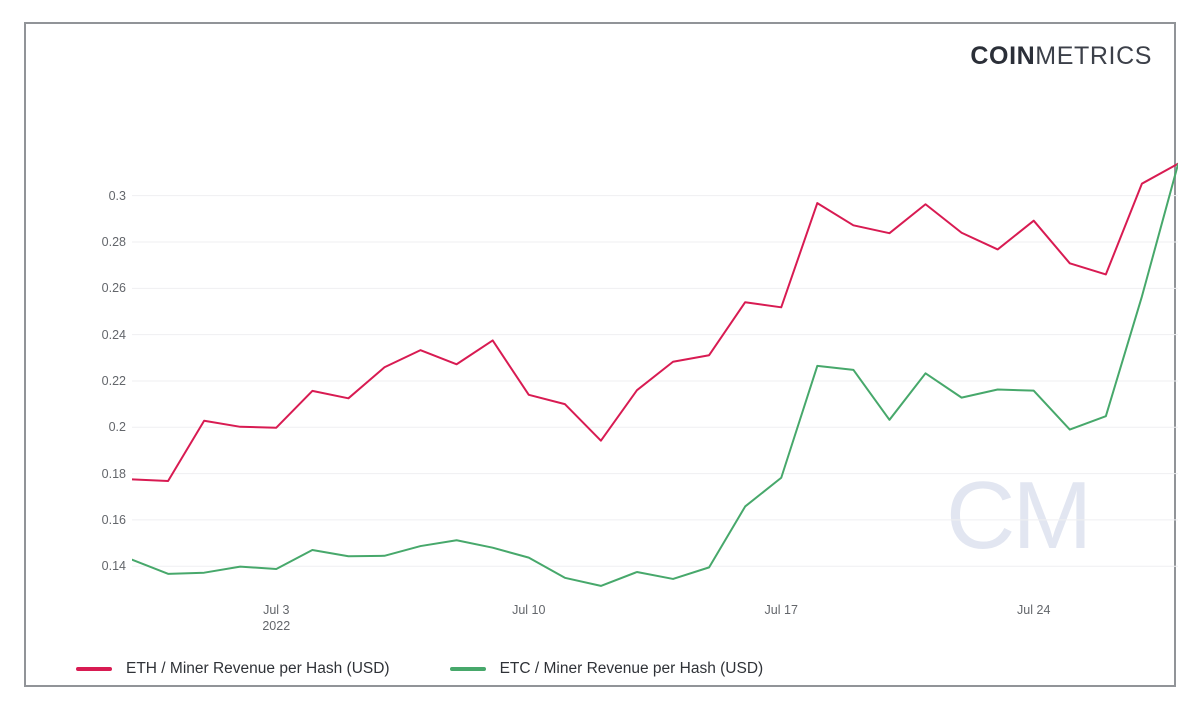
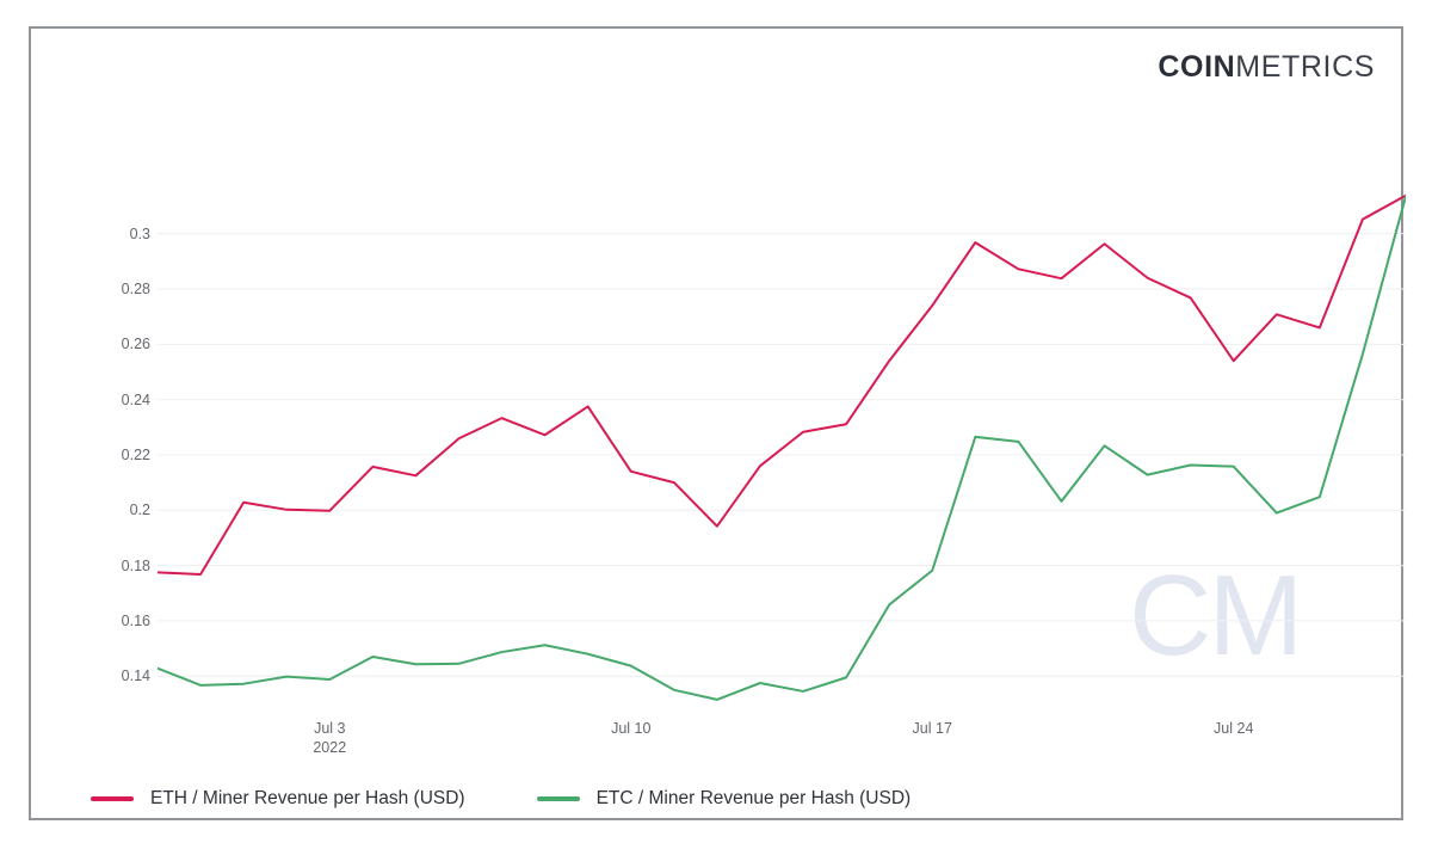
ETH / Miner Revenue per Hash (USD)/Jul 17: 0.252 -> 0.274
ETH / Miner Revenue per Hash (USD)/Jul 24: 0.289 -> 0.254
